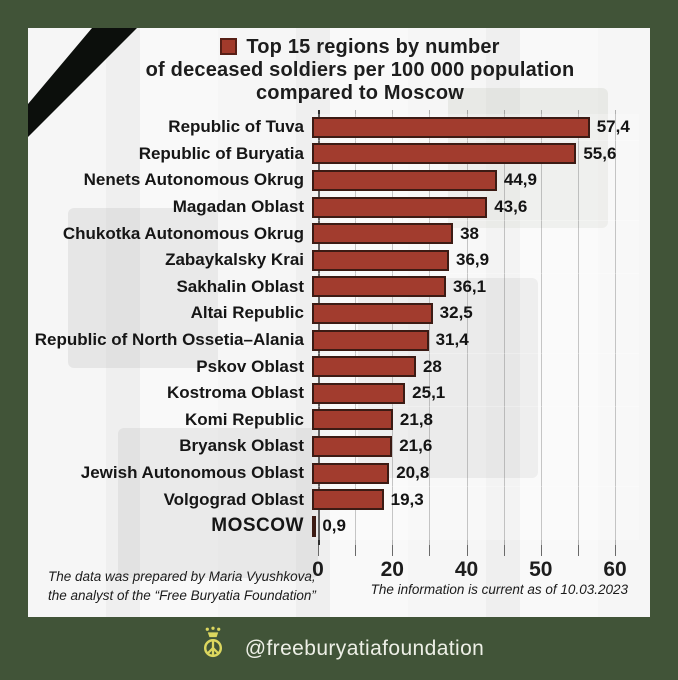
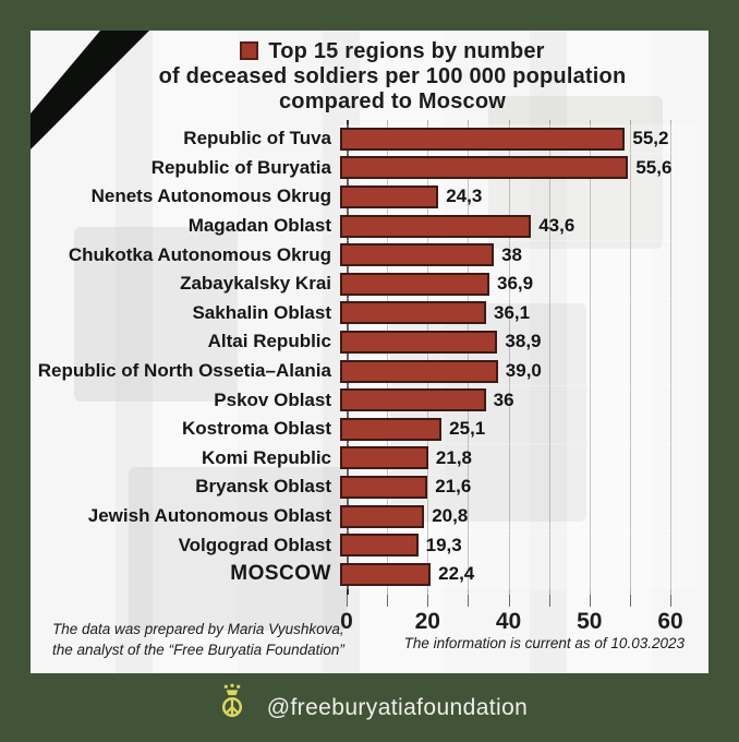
Republic of Tuva: 57,4 -> 55,2
Nenets Autonomous Okrug: 44,9 -> 24,3
Altai Republic: 32,5 -> 38,9
Republic of North Ossetia–Alania: 31,4 -> 39,0
Pskov Oblast: 28 -> 36
MOSCOW: 0,9 -> 22,4
